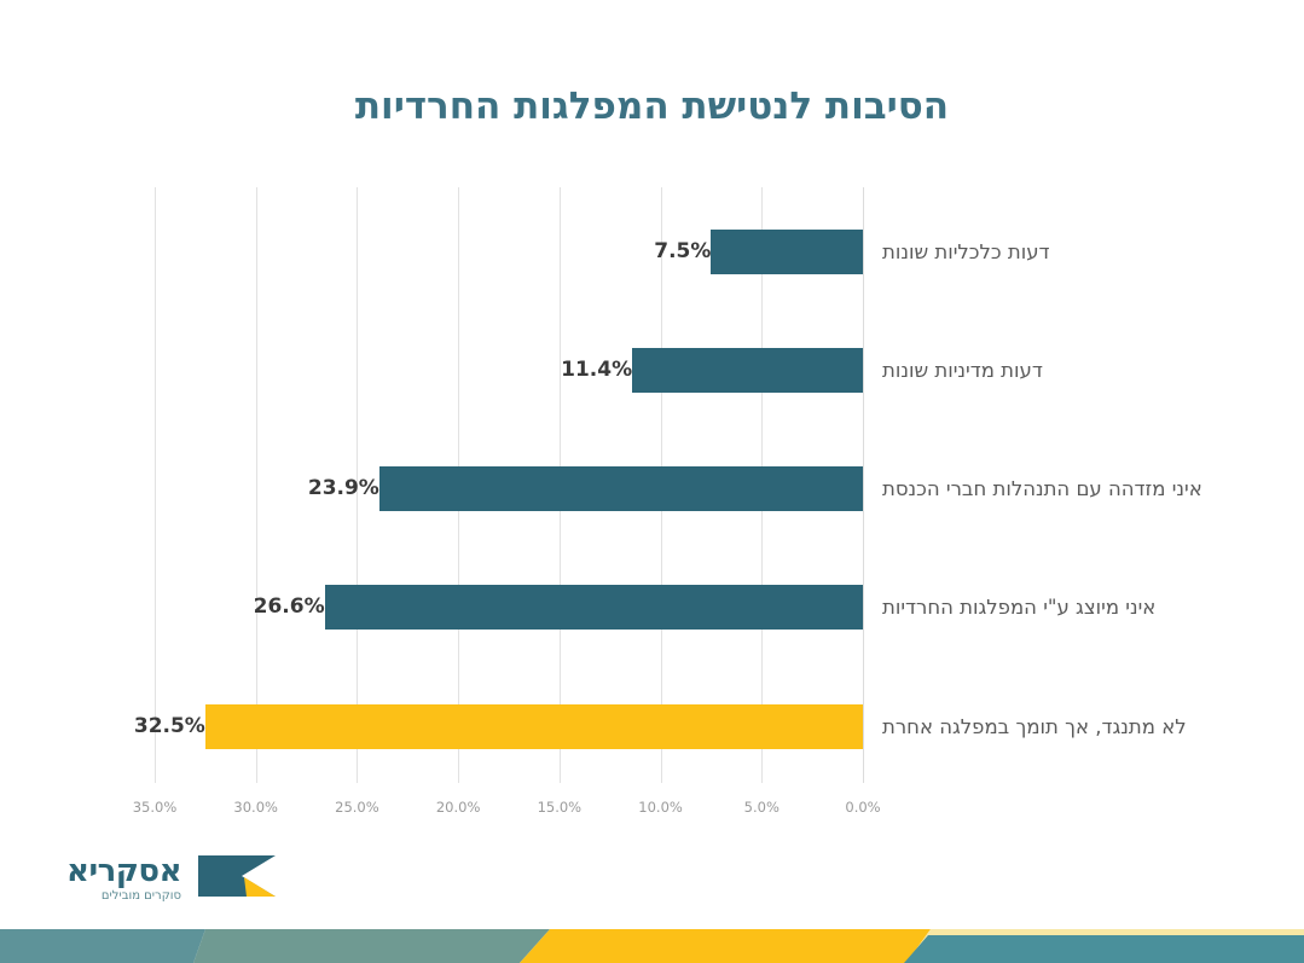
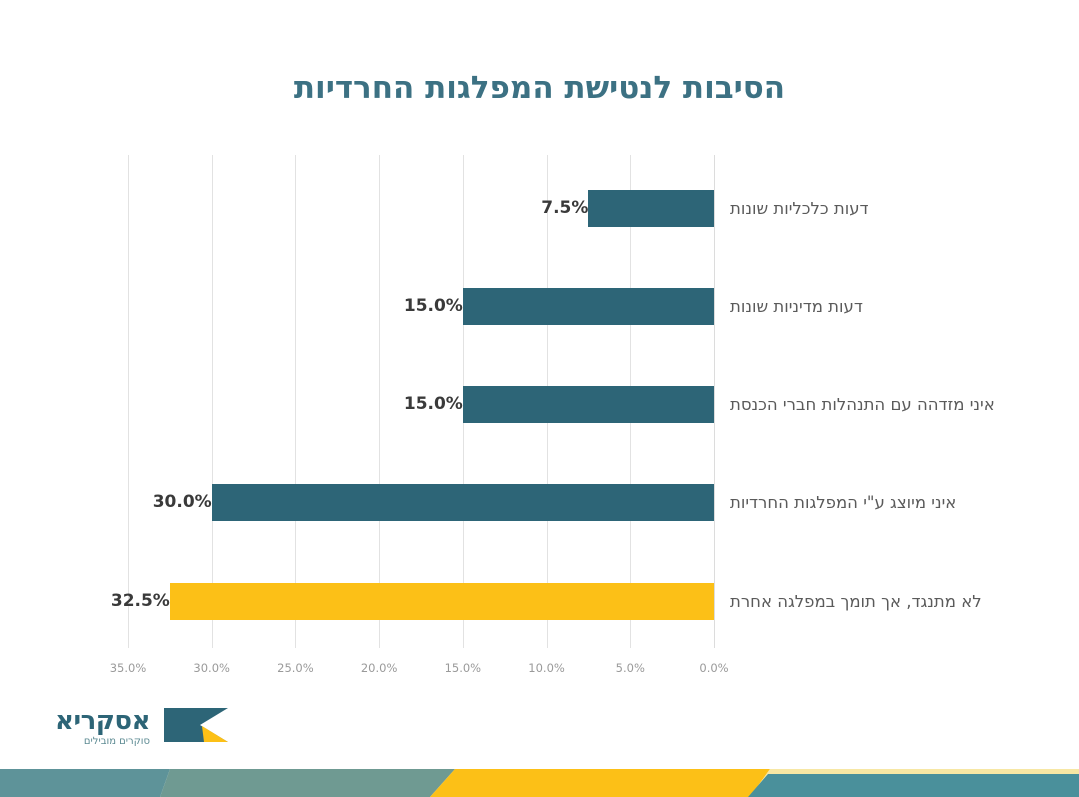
דעות מדיניות שונות: 11.4% -> 15.0%
איני מזדהה עם התנהלות חברי הכנסת: 23.9% -> 15.0%
איני מיוצג ע"י המפלגות החרדיות: 26.6% -> 30.0%
